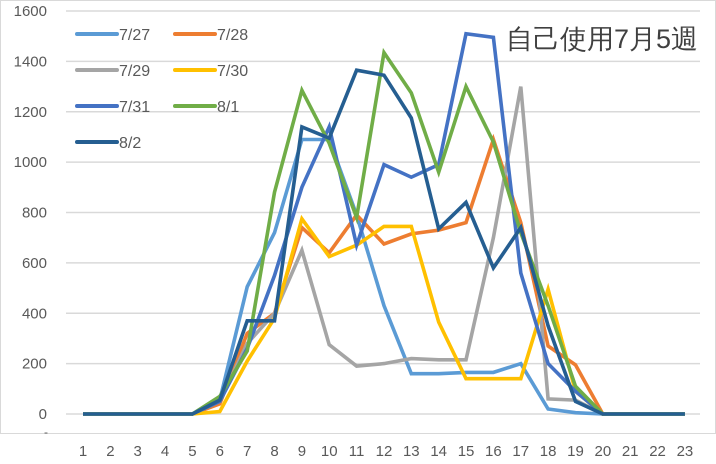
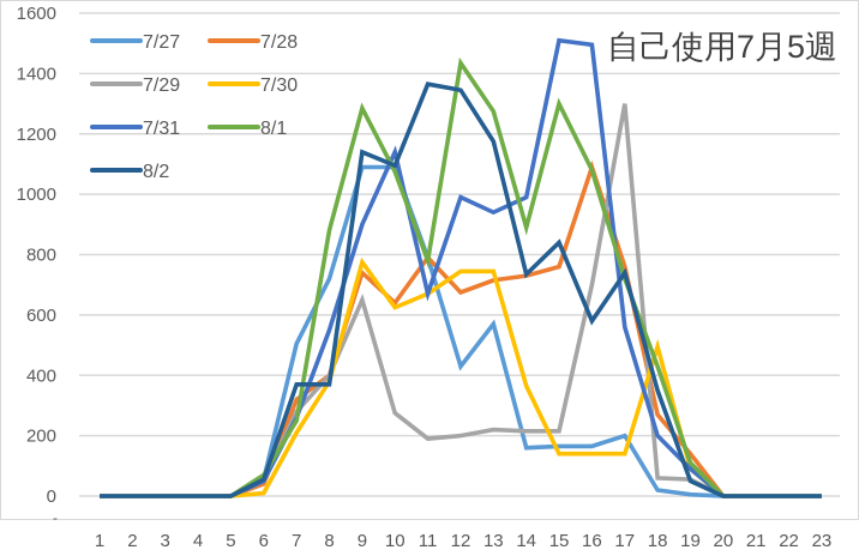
7/27/13: 160 -> 570
8/1/14: 960 -> 890
7/28/19: 200 -> 140
